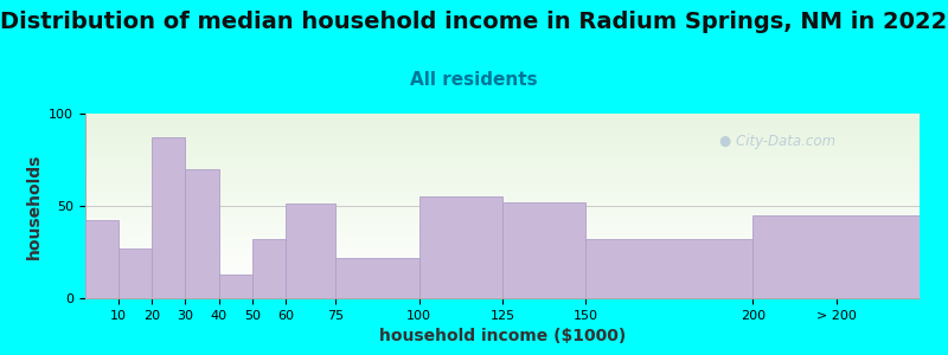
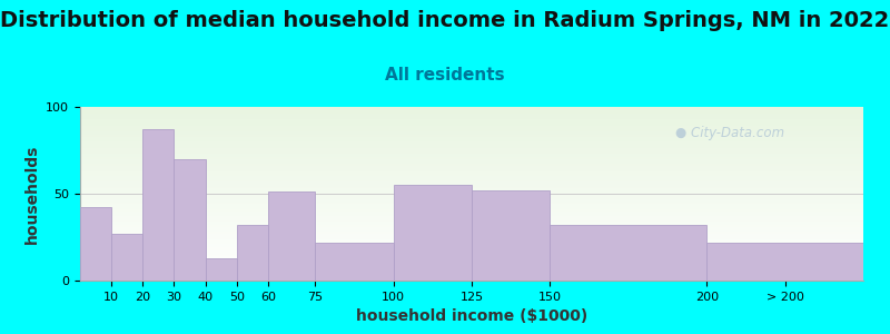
> 200: 45 -> 22
